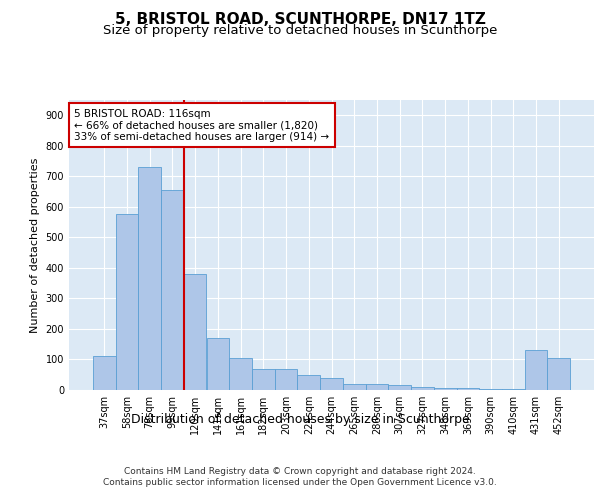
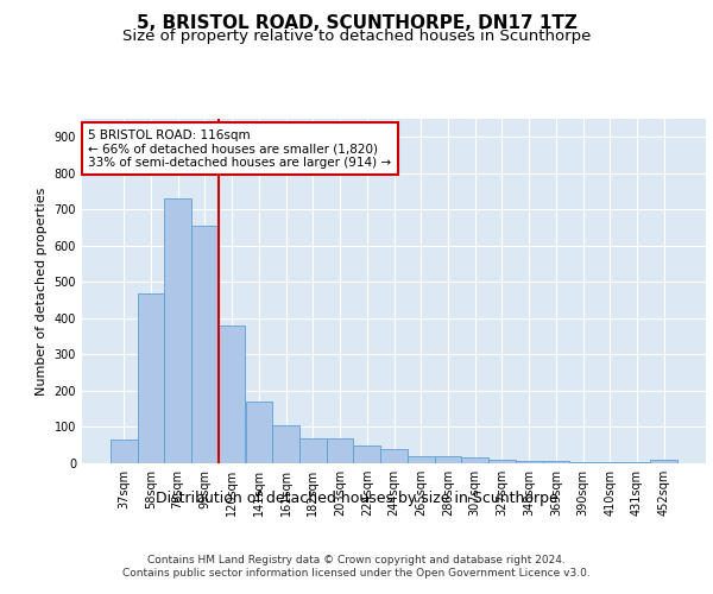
37sqm: 110 -> 65
58sqm: 575 -> 470
431sqm: 130 -> 2
452sqm: 105 -> 10
